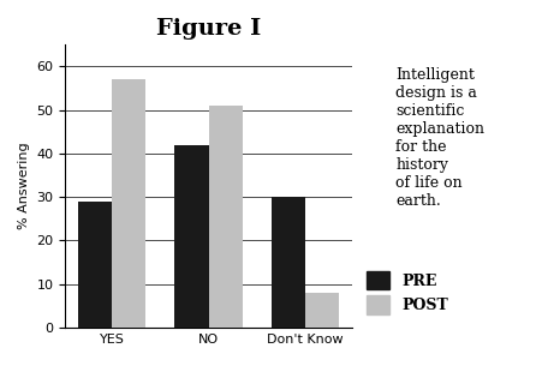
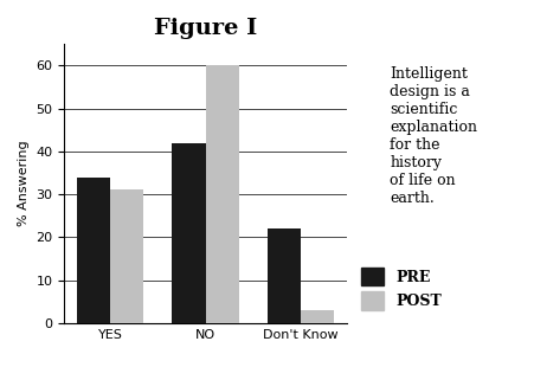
PRE/YES: 29 -> 34
POST/YES: 57 -> 31
POST/NO: 51 -> 60
PRE/Don't Know: 30 -> 22
POST/Don't Know: 8 -> 3
